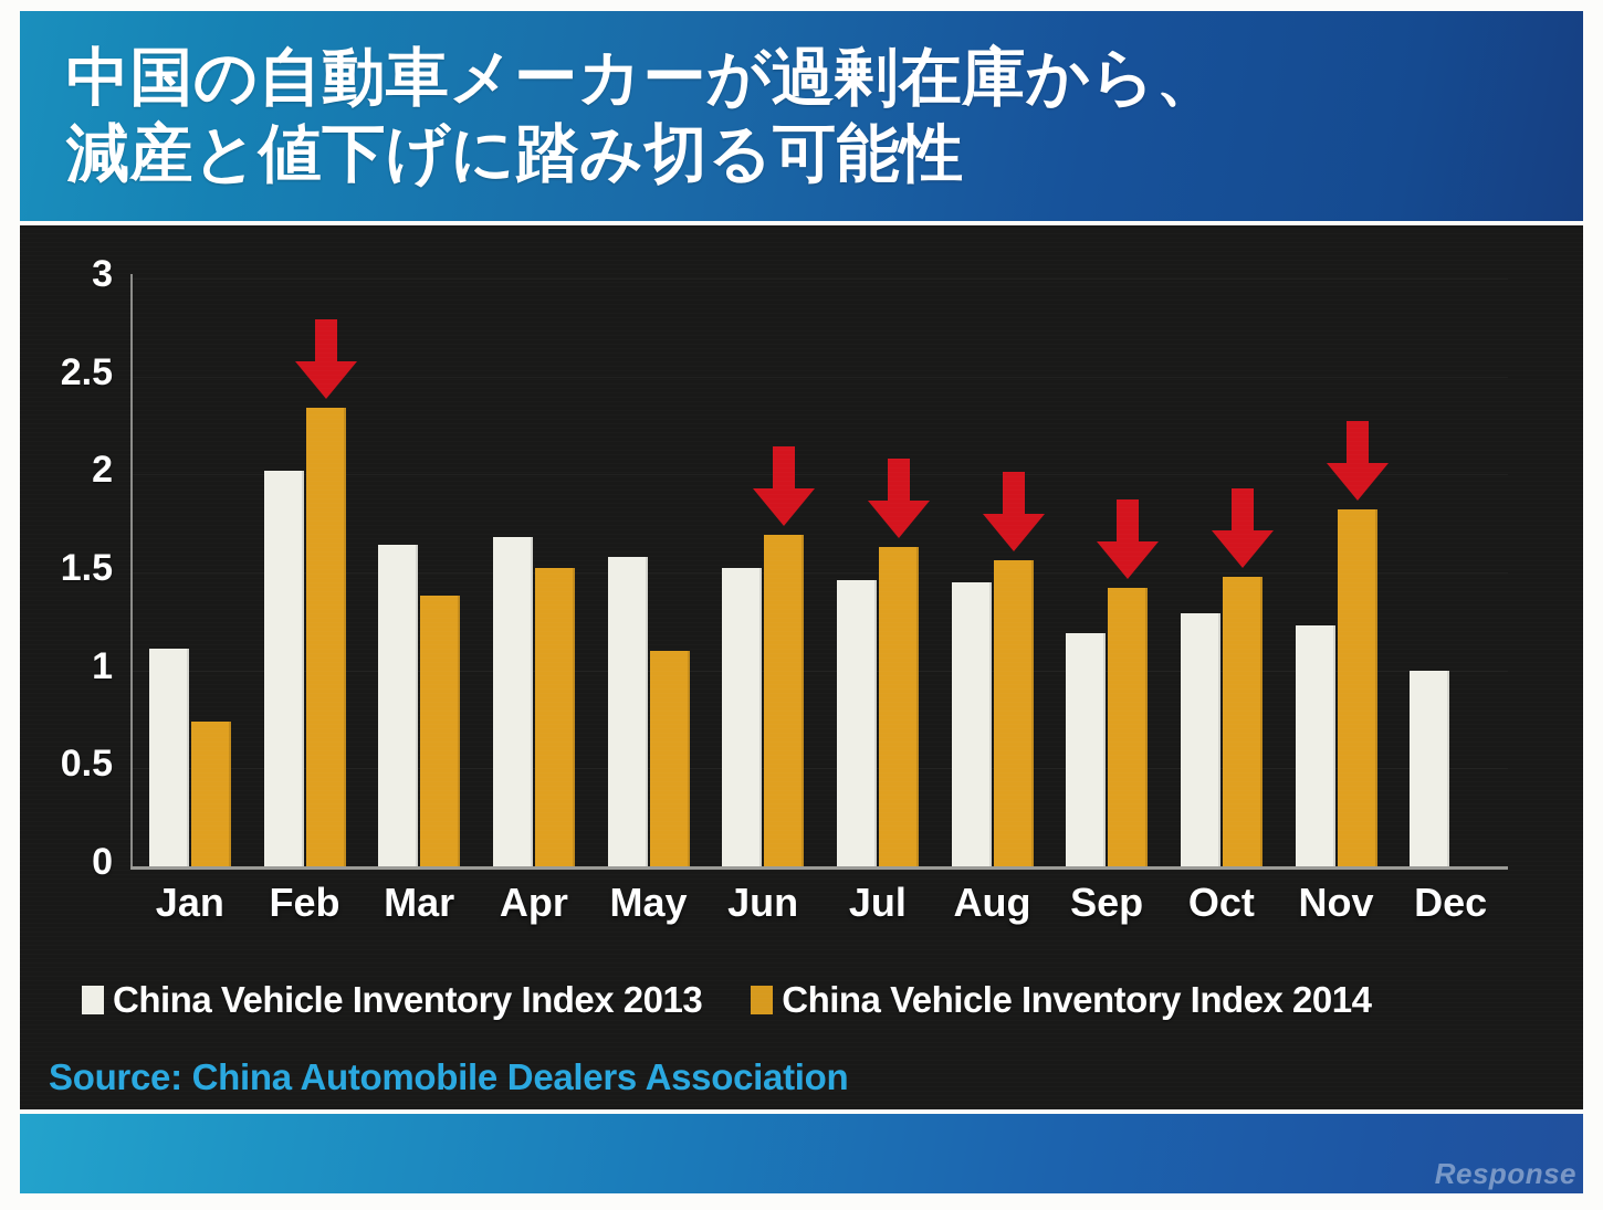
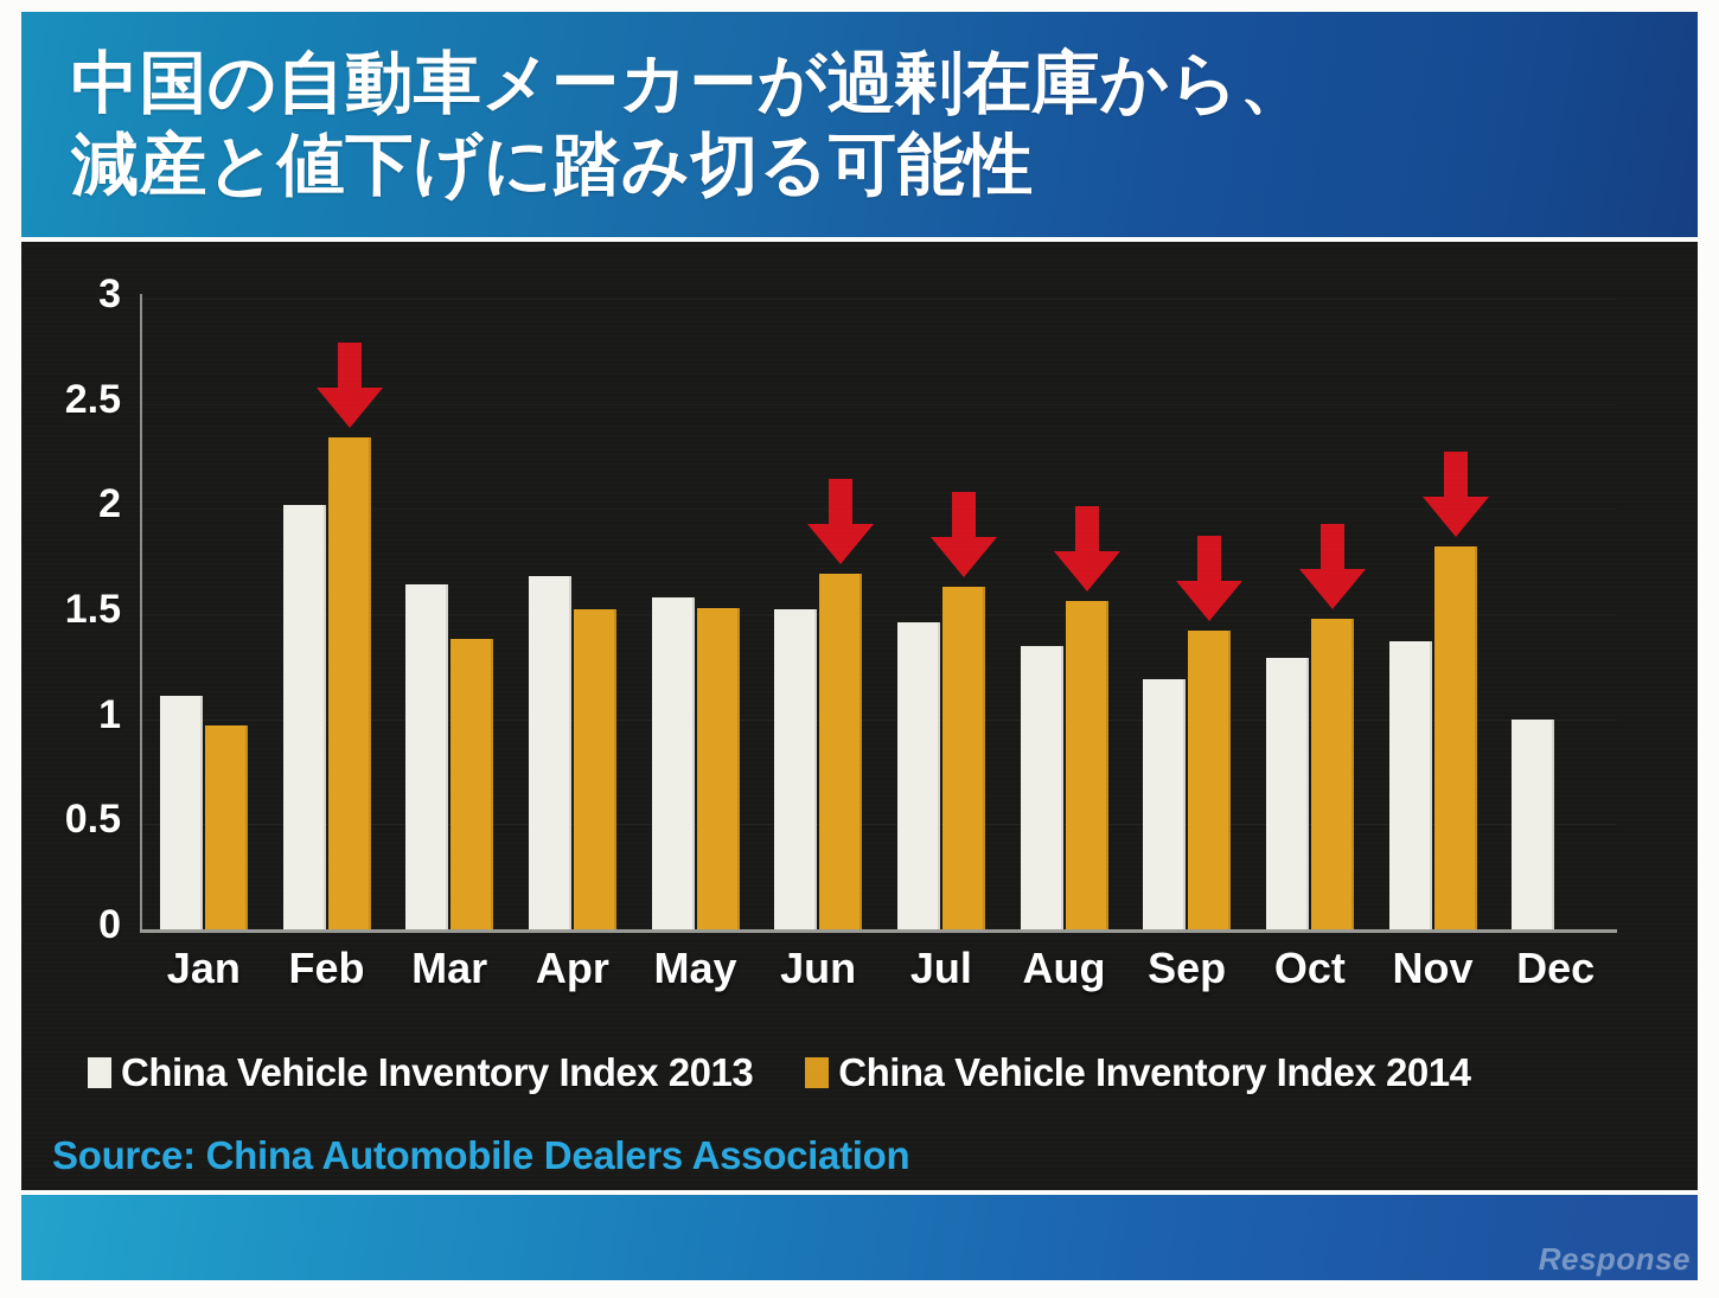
China Vehicle Inventory Index 2014/Jan: 0.74 -> 0.97
China Vehicle Inventory Index 2014/May: 1.10 -> 1.53
China Vehicle Inventory Index 2013/Aug: 1.45 -> 1.35
China Vehicle Inventory Index 2013/Nov: 1.23 -> 1.37
